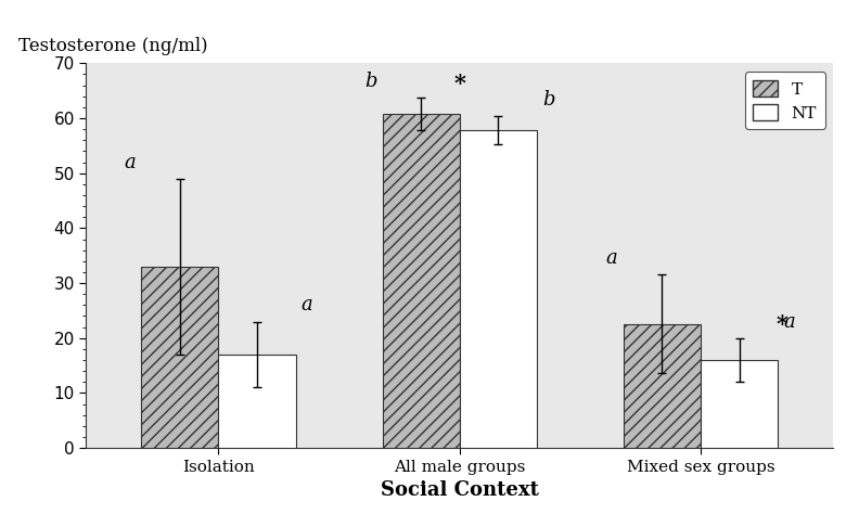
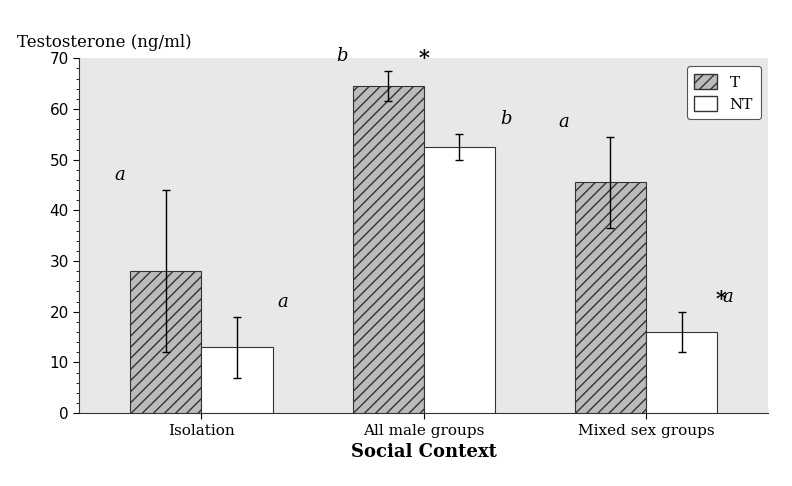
T/Isolation: 33.0 -> 28.0
NT/Isolation: 17.0 -> 13.0
T/All male groups: 60.8 -> 64.5
NT/All male groups: 57.8 -> 52.5
T/Mixed sex groups: 22.6 -> 45.5
